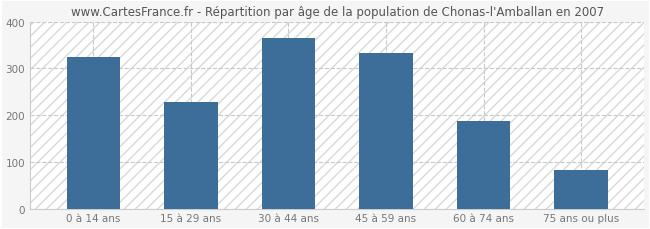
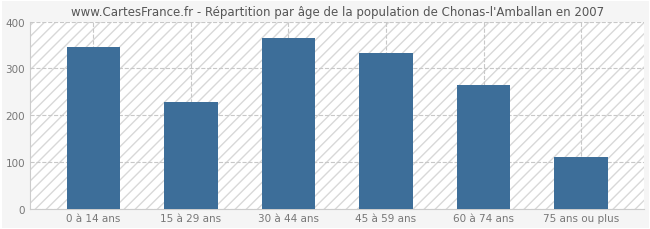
0 à 14 ans: 325 -> 345
60 à 74 ans: 188 -> 265
75 ans ou plus: 83 -> 110
